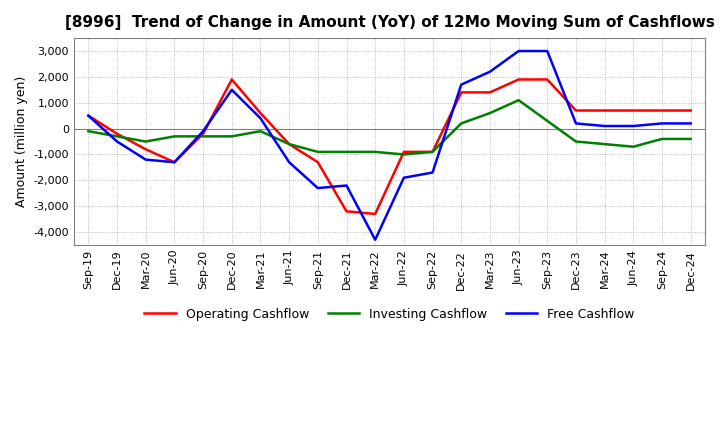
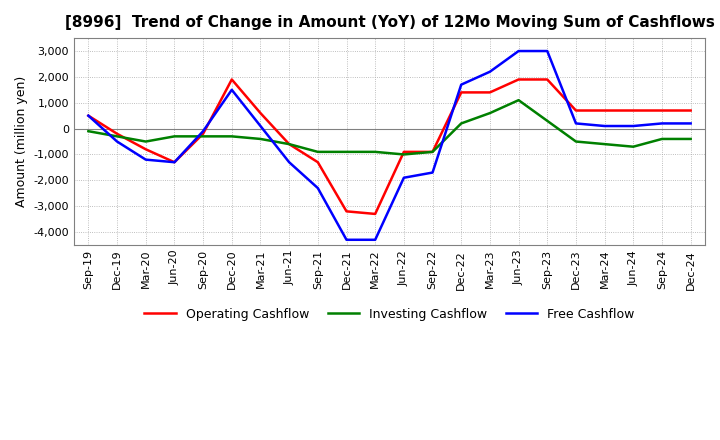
Investing Cashflow/Mar-21: -100 -> -400
Free Cashflow/Mar-21: 400 -> 100
Free Cashflow/Dec-21: -2,200 -> -4,300
